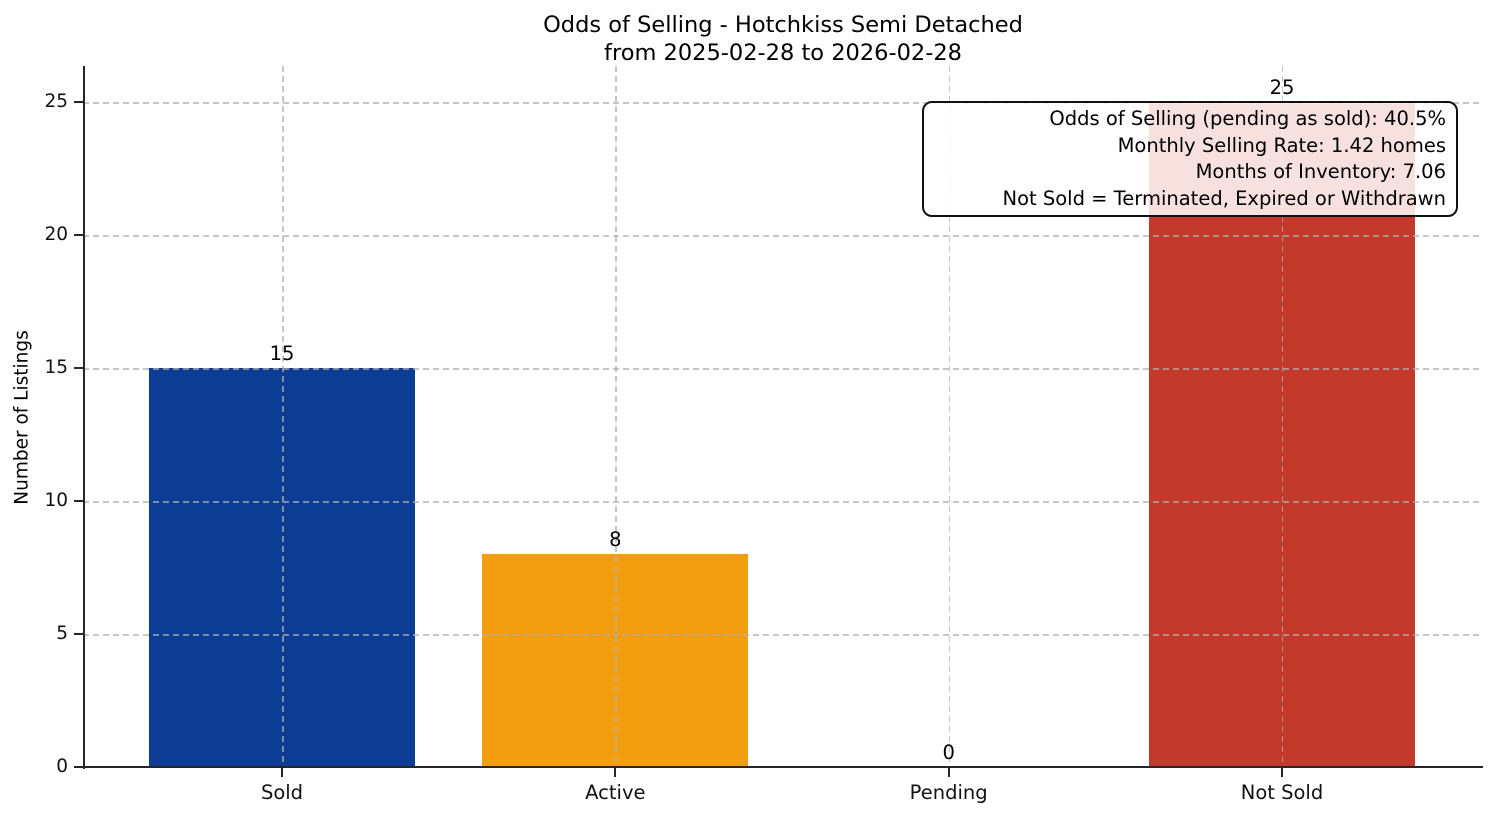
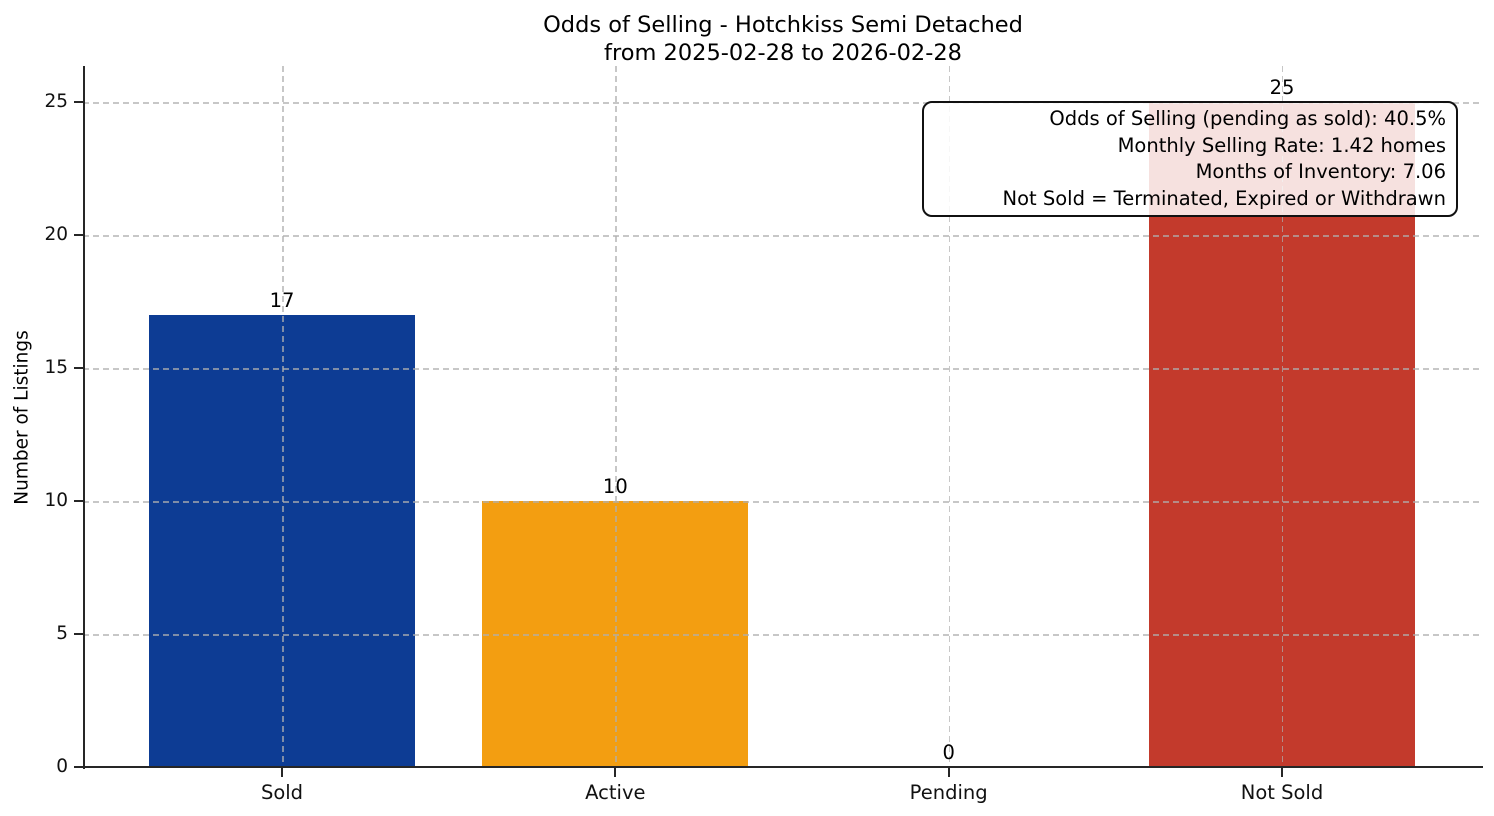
Sold: 15 -> 17
Active: 8 -> 10
